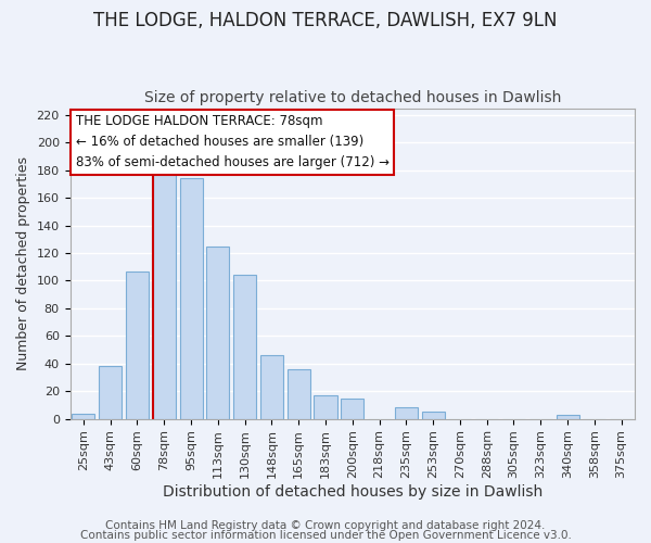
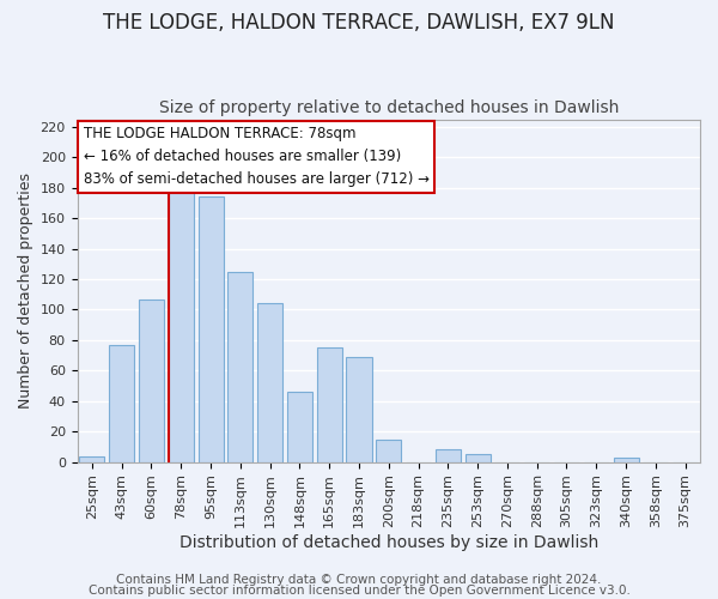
43sqm: 38 -> 77
165sqm: 36 -> 75
183sqm: 17 -> 69
